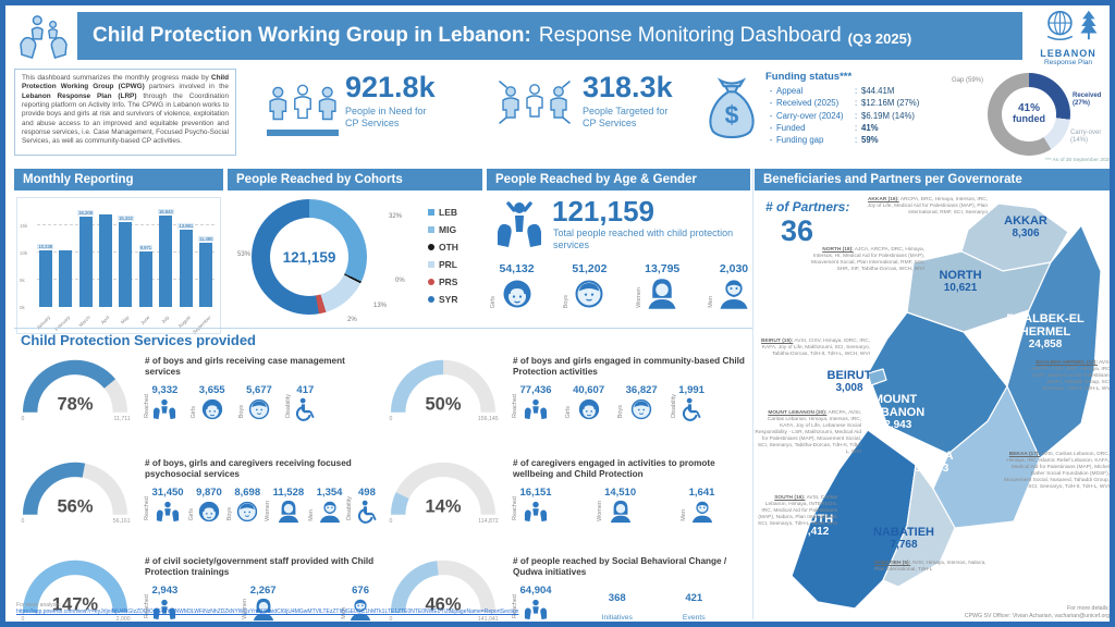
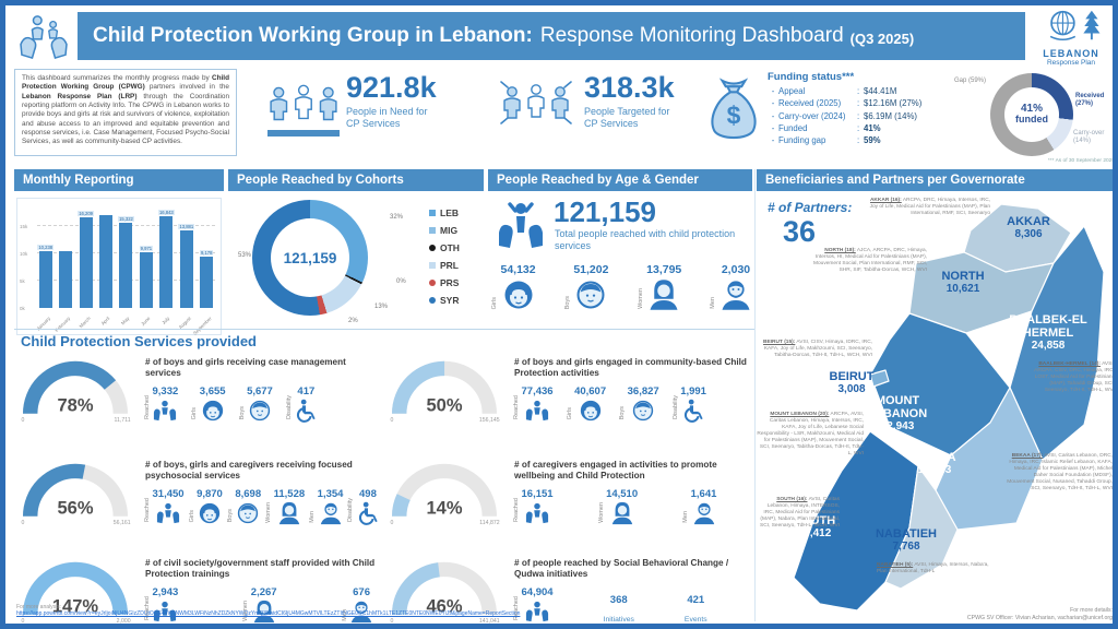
Monthly Reporting/September: 11,480 -> 9,178
